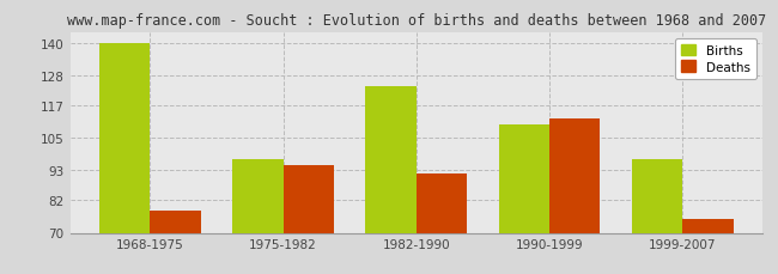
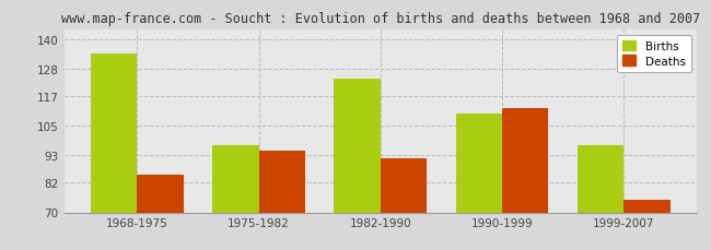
Births/1968-1975: 140 -> 134
Deaths/1968-1975: 78 -> 85
